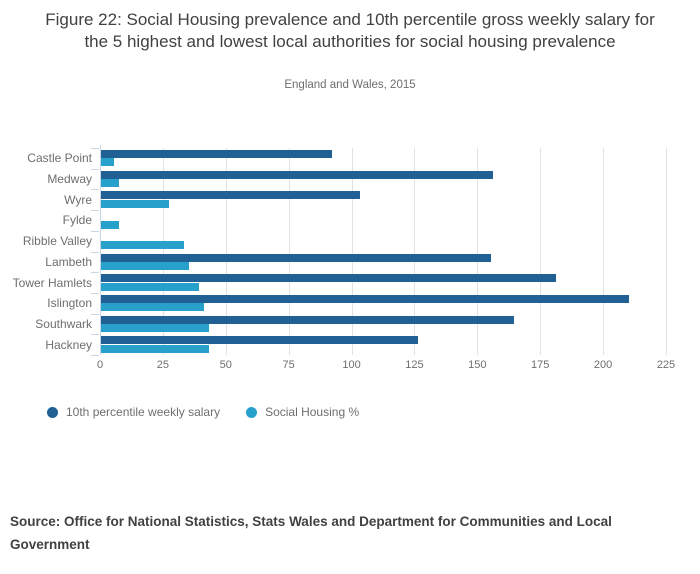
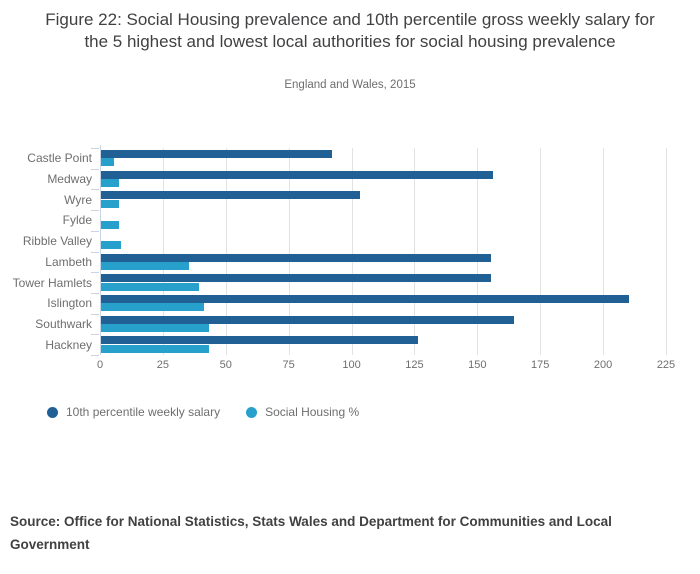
Social Housing %/Wyre: 27 -> 7
Social Housing %/Ribble Valley: 33 -> 8
10th percentile weekly salary/Tower Hamlets: 181 -> 155
